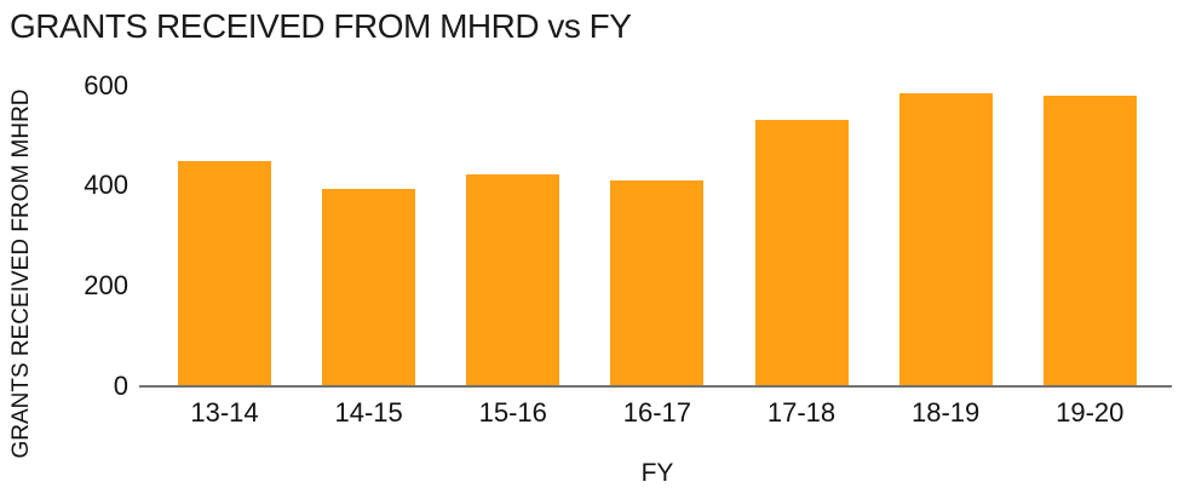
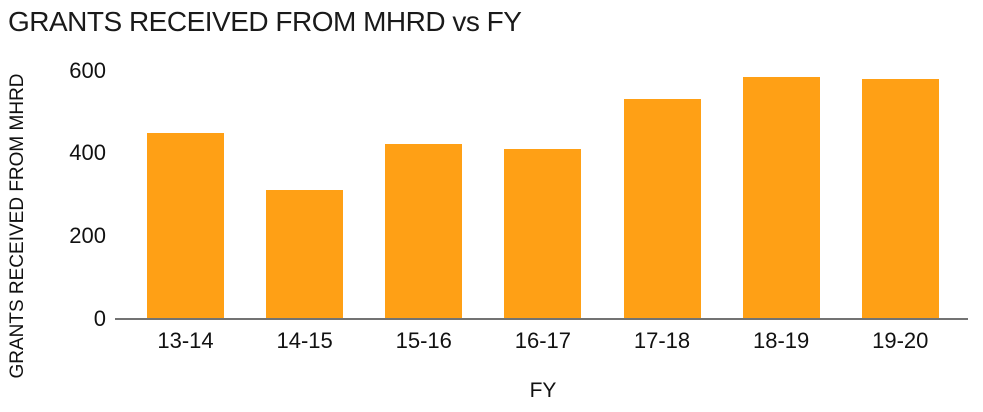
14-15: 390 -> 310
